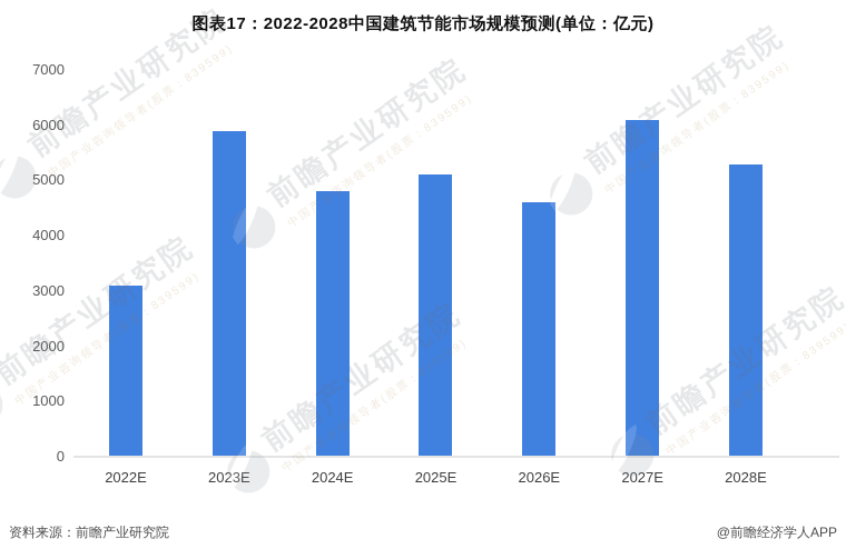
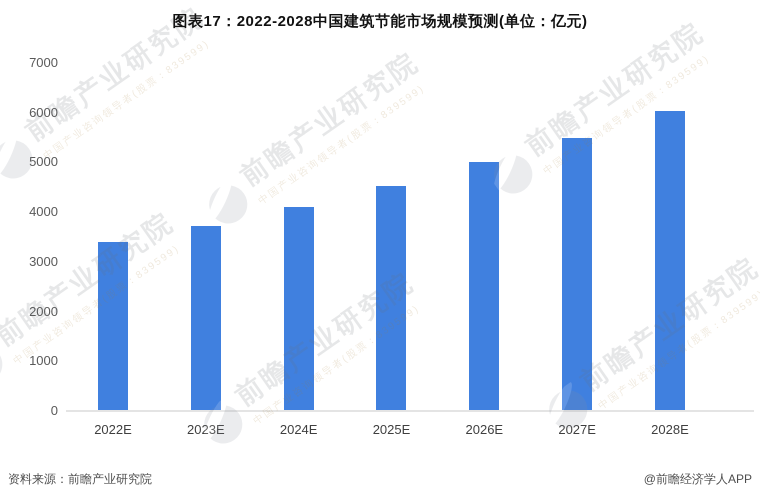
2022E: 3100 -> 3400
2023E: 5900 -> 3700
2024E: 4800 -> 4100
2025E: 5100 -> 4500
2026E: 4600 -> 5000
2027E: 6100 -> 5500
2028E: 5300 -> 6000
